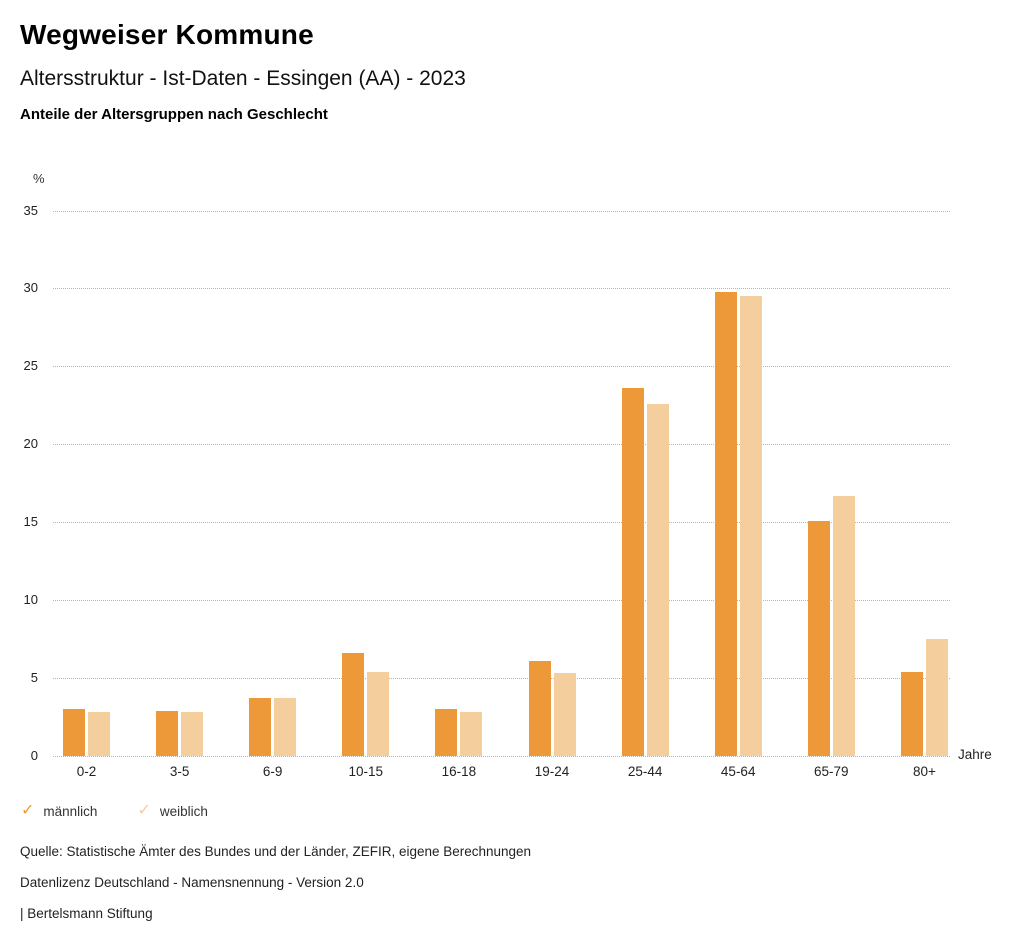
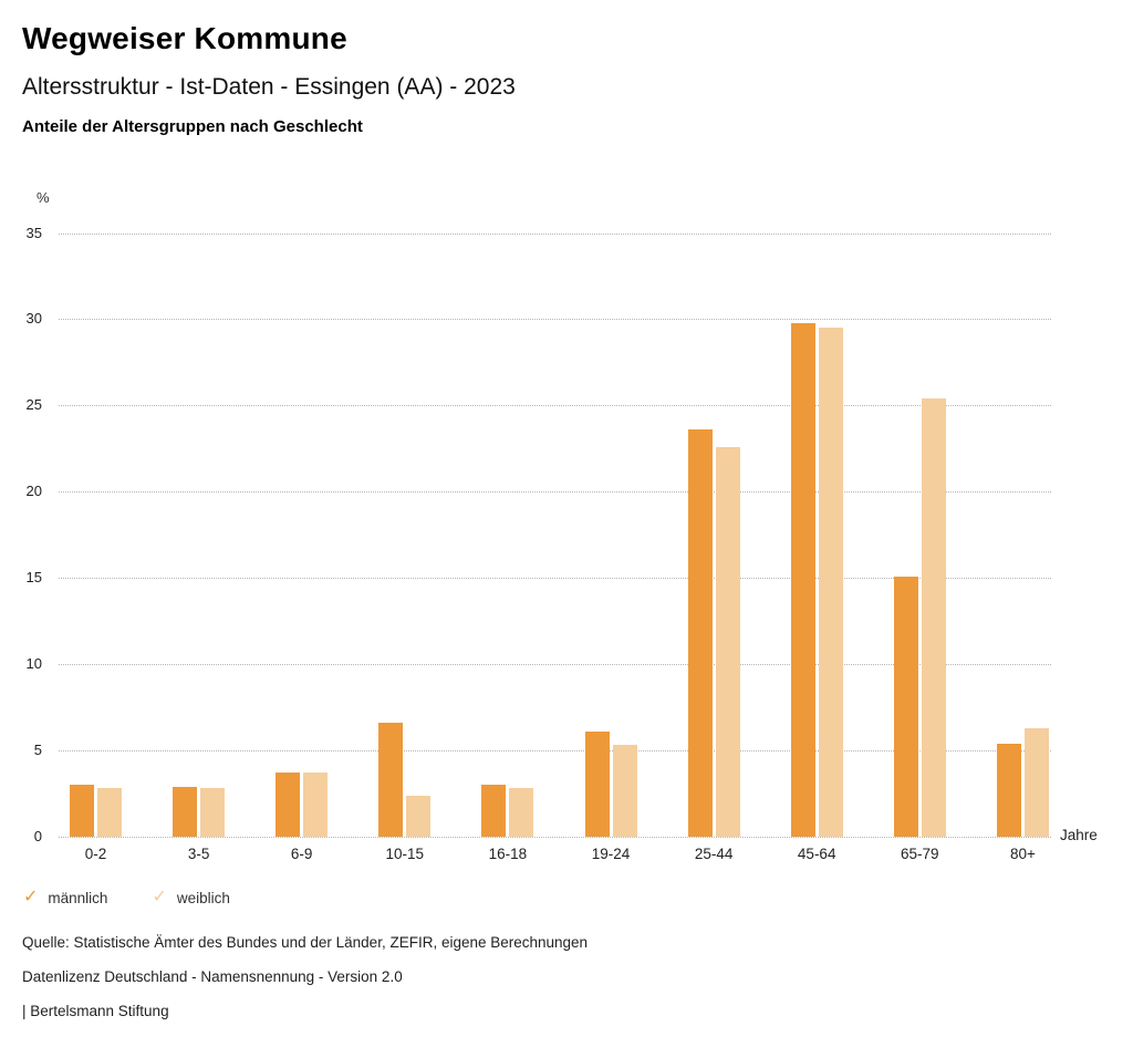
weiblich/10-15: 5.4 -> 2.4
weiblich/65-79: 16.7 -> 25.4
weiblich/80+: 7.5 -> 6.3
